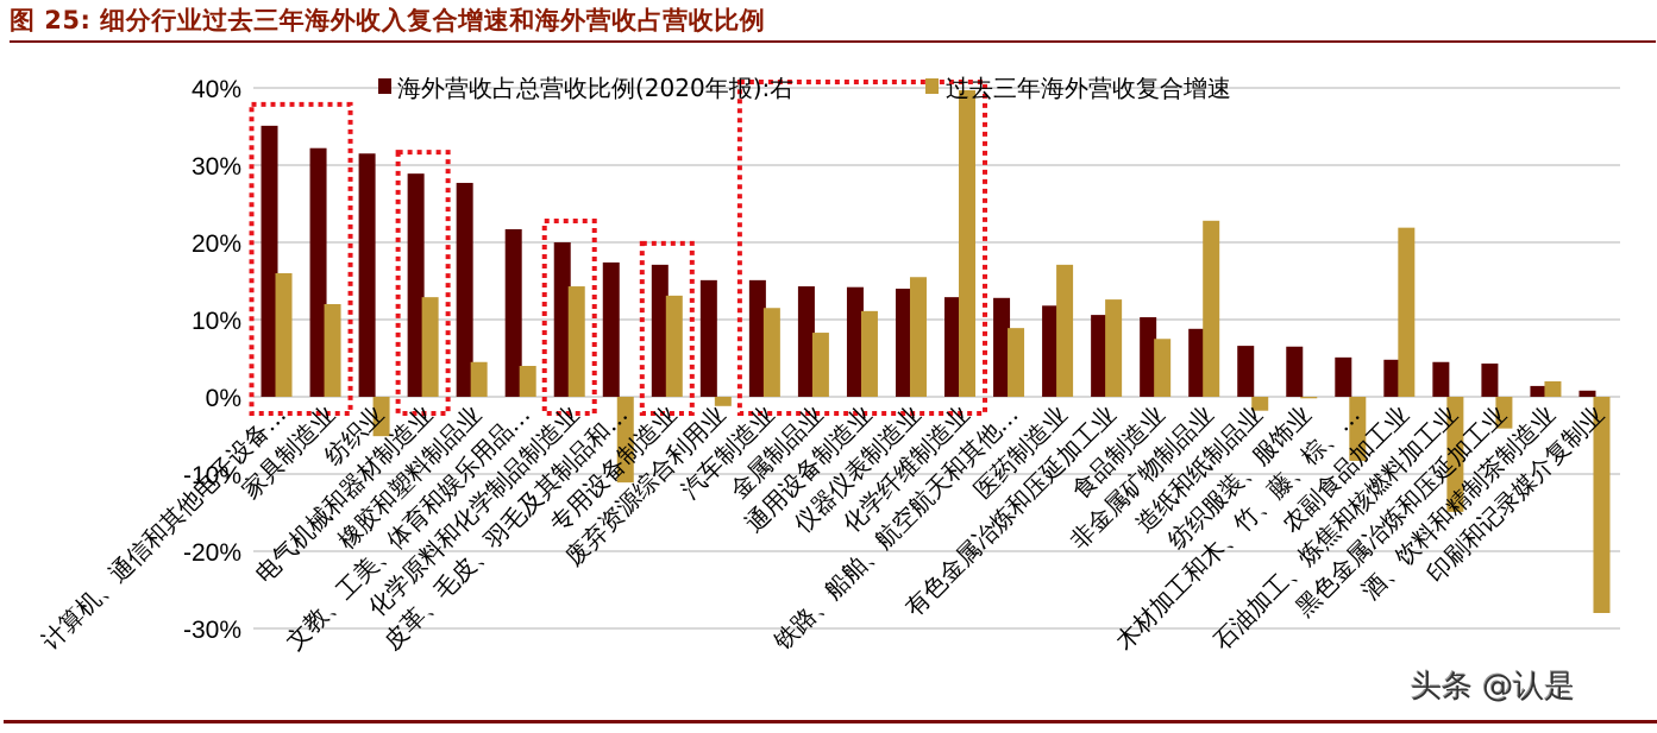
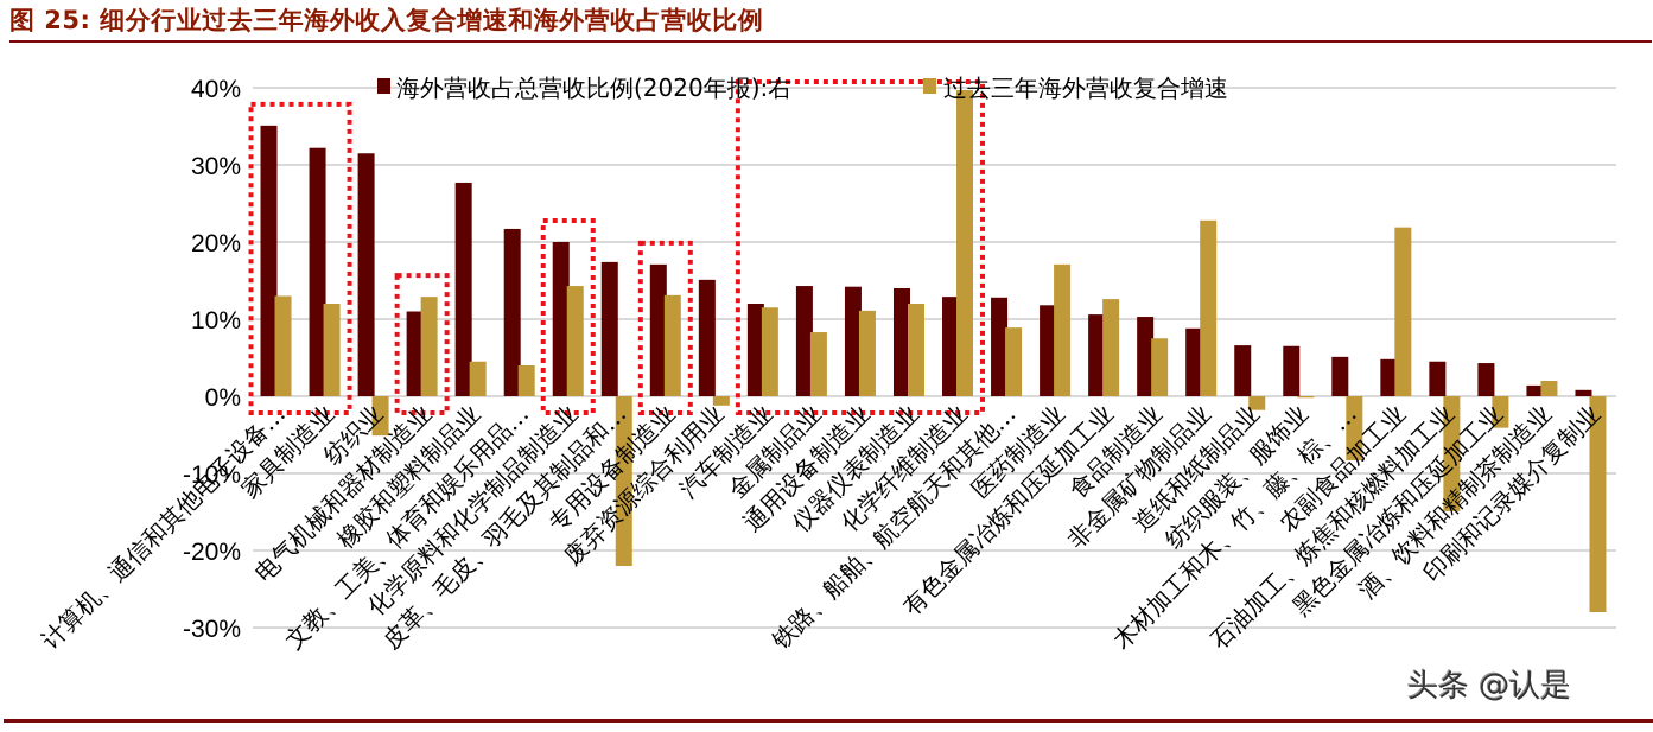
过去三年海外营收复合增速/计算机、通信和其他电子设备…: 16% -> 13%
海外营收占总营收比例(2020年报):右/电气机械和器材制造业: 29% -> 11%
过去三年海外营收复合增速/皮革、毛皮、羽毛及其制品和…: -11% -> -22%
海外营收占总营收比例(2020年报):右/汽车制造业: 15% -> 12%
过去三年海外营收复合增速/仪器仪表制造业: 16% -> 12%
